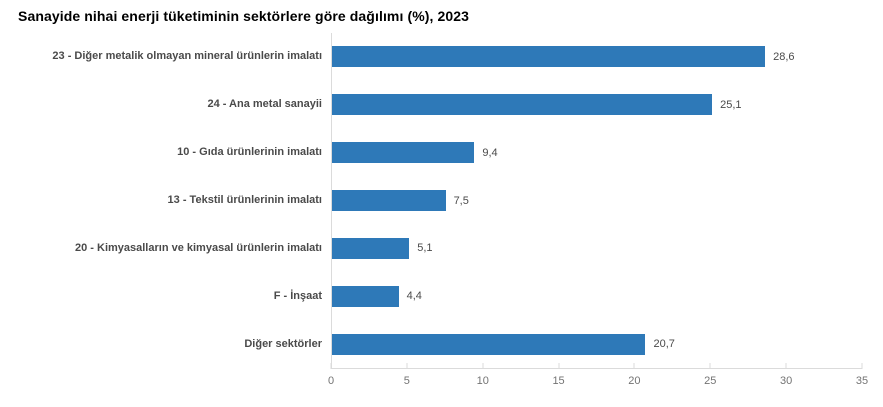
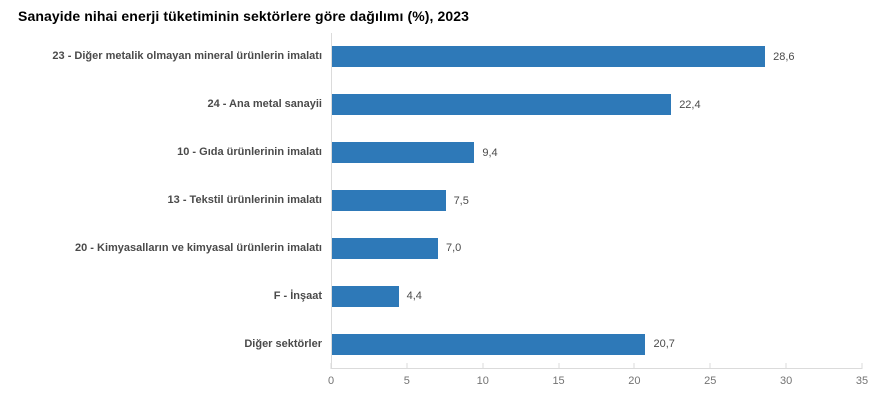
24 - Ana metal sanayii: 25,1 -> 22,4
20 - Kimyasalların ve kimyasal ürünlerin imalatı: 5,1 -> 7,0
